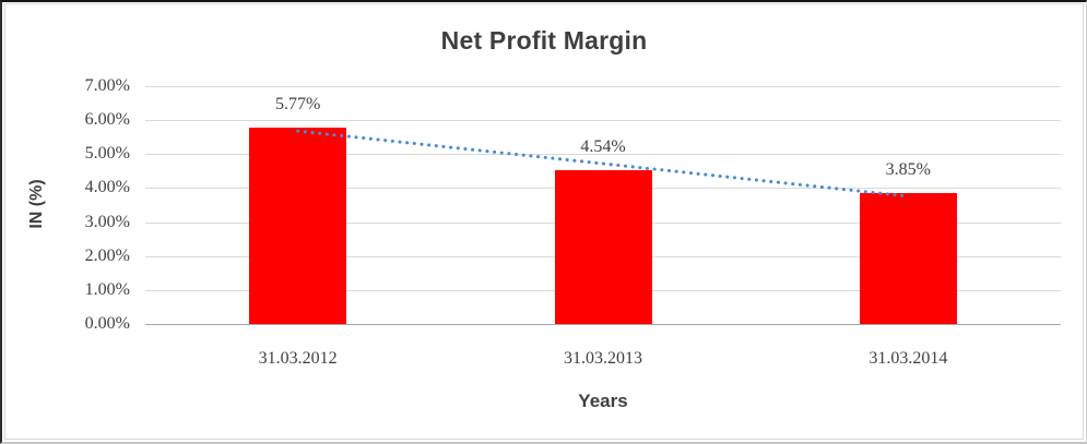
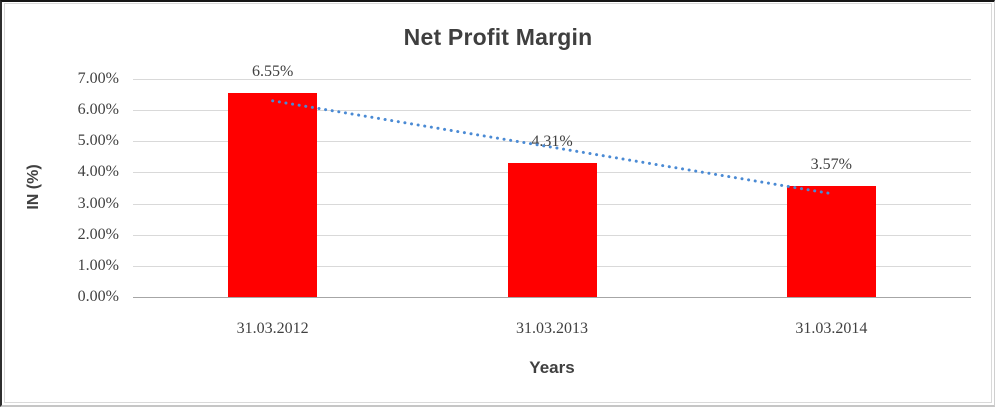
31.03.2012: 5.77% -> 6.55%
31.03.2013: 4.54% -> 4.31%
31.03.2014: 3.85% -> 3.57%
